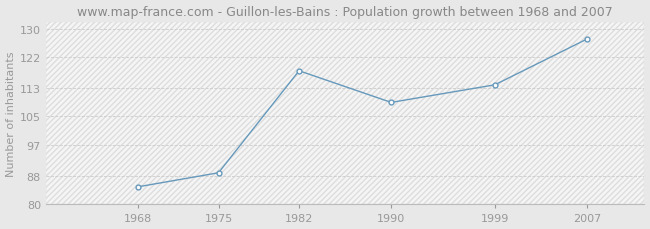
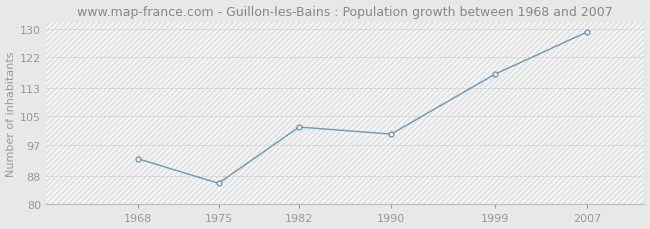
1968: 85 -> 93
1975: 89 -> 86
1982: 118 -> 102
1990: 109 -> 100
1999: 114 -> 117
2007: 127 -> 129
